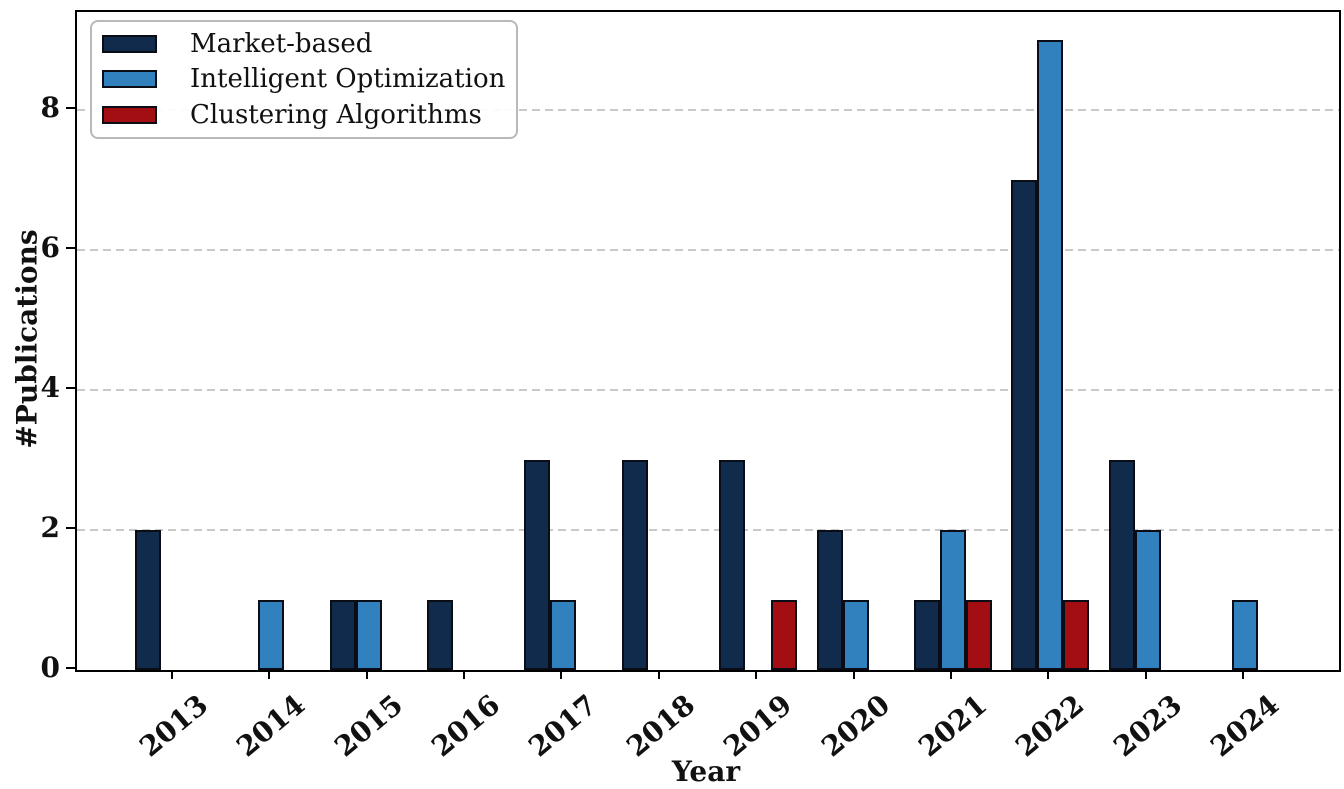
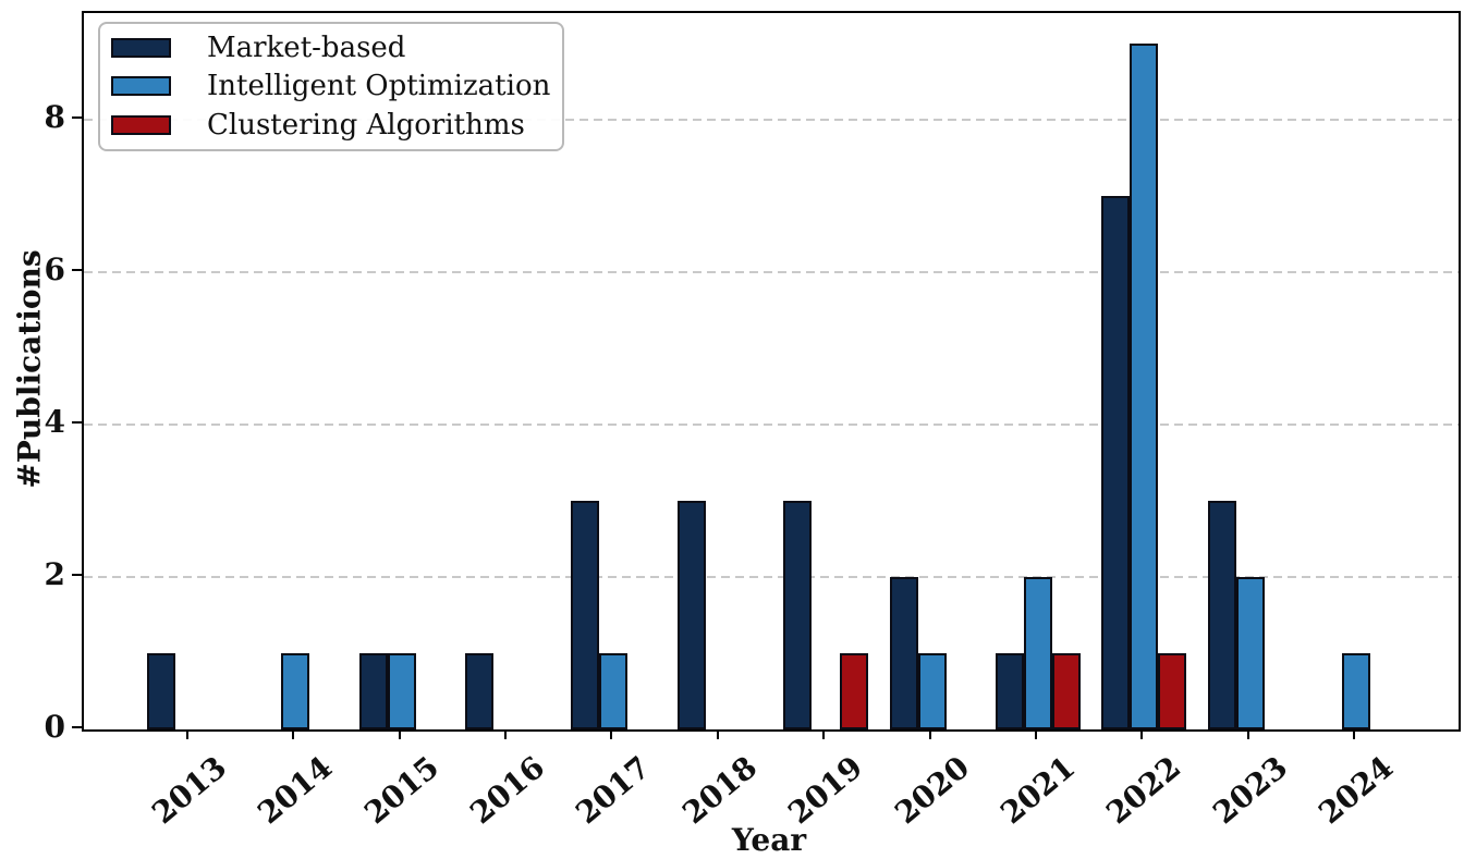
Market-based/2013: 2 -> 1
